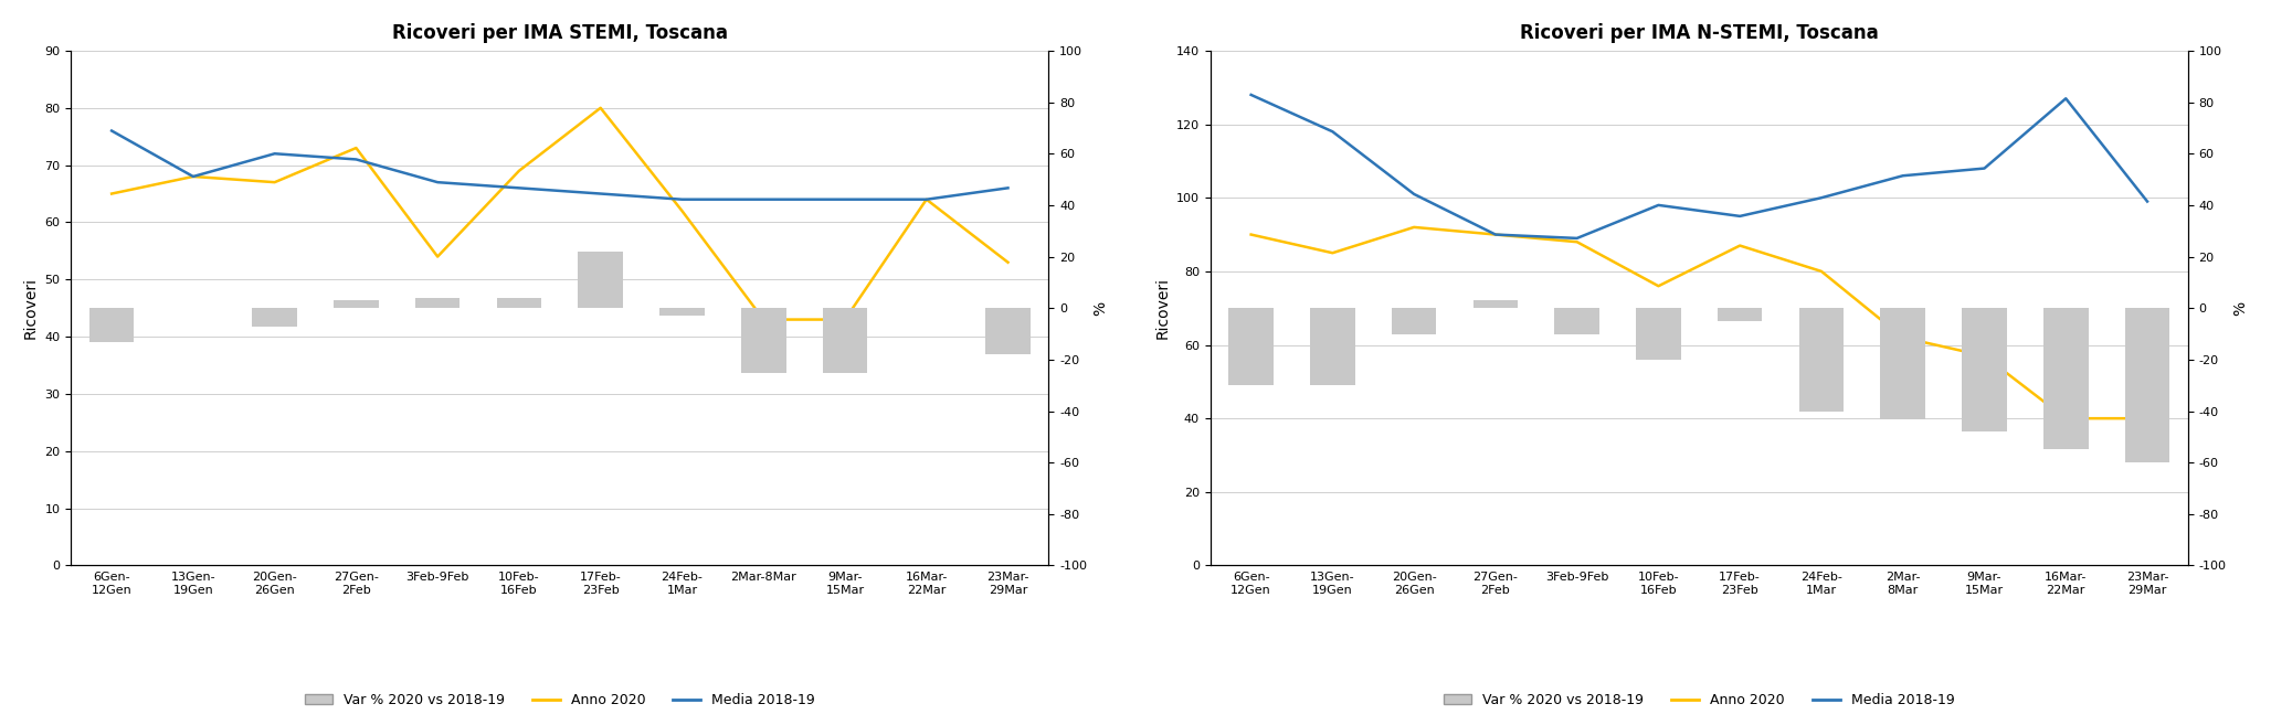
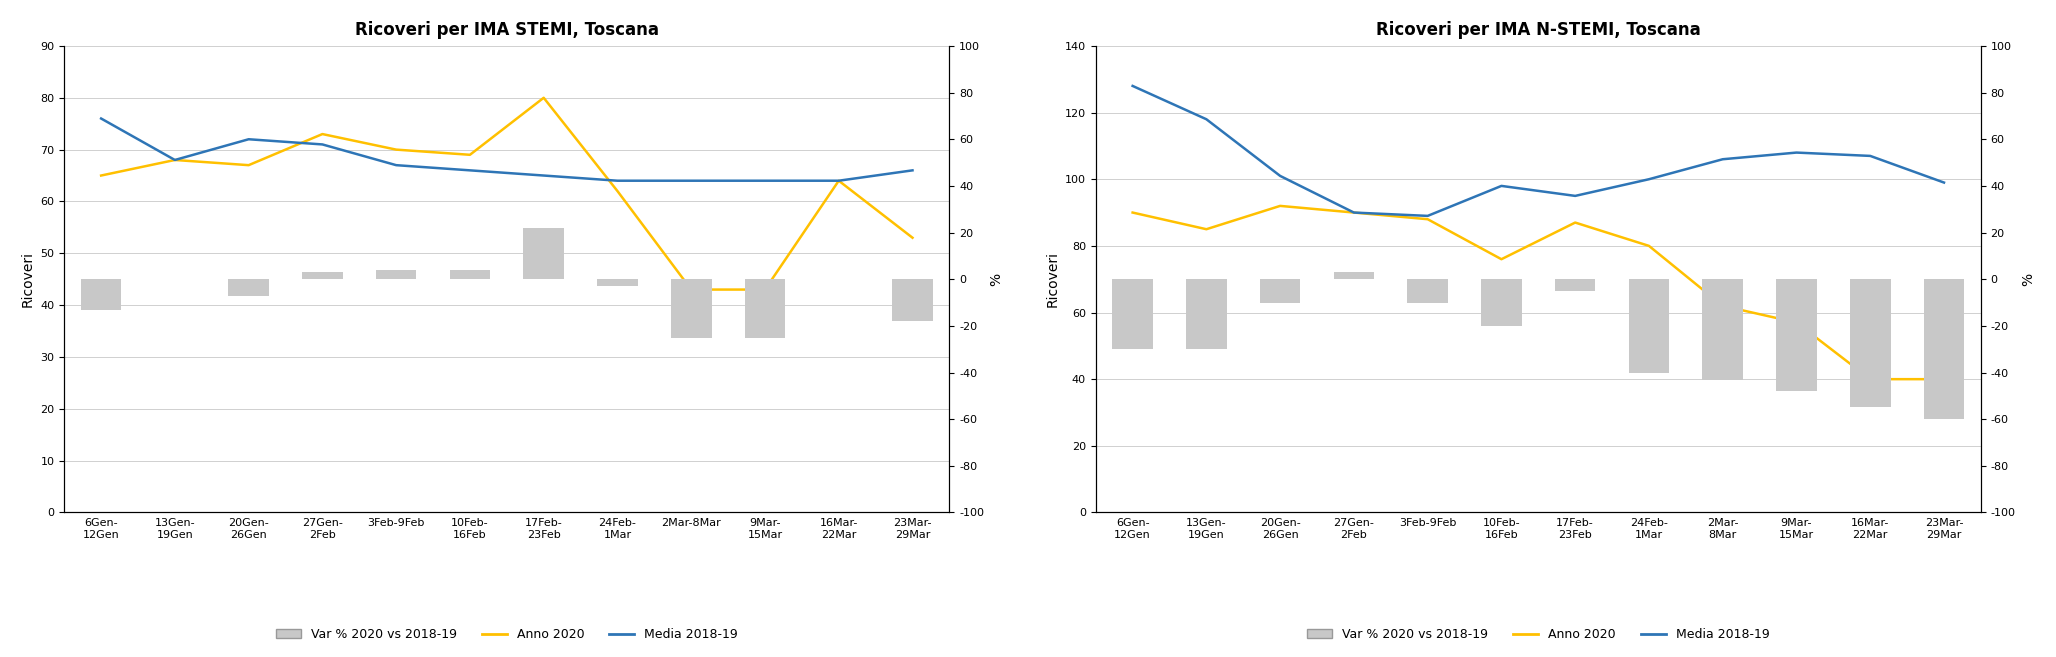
Ricoveri per IMA STEMI, Toscana/Anno 2020/3Feb-9Feb: 54 -> 70
Ricoveri per IMA N-STEMI, Toscana/Media 2018-19/16Mar- 22Mar: 127 -> 107
